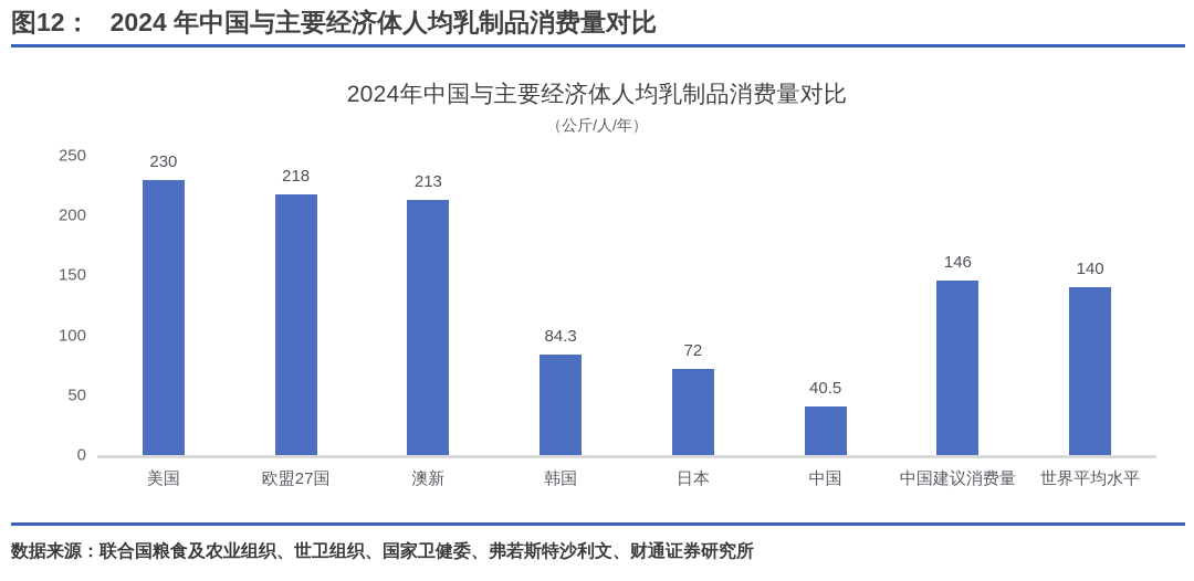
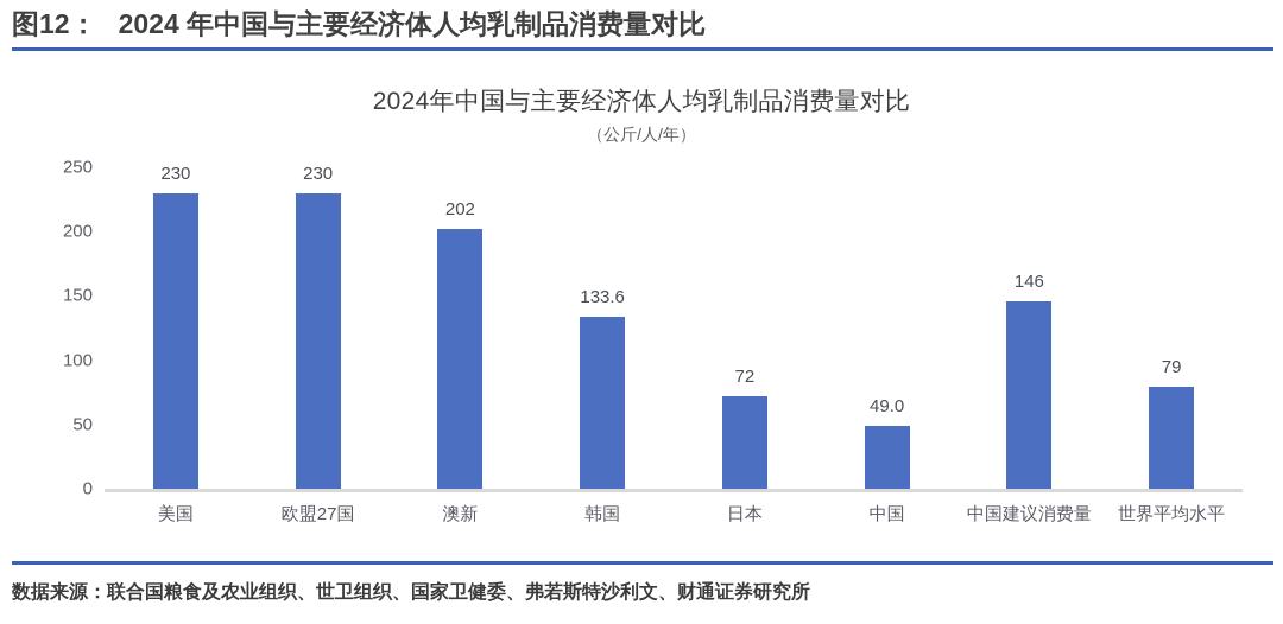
欧盟27国: 218 -> 230
澳新: 213 -> 202
韩国: 84.3 -> 133.6
中国: 40.5 -> 49.0
世界平均水平: 140 -> 79
